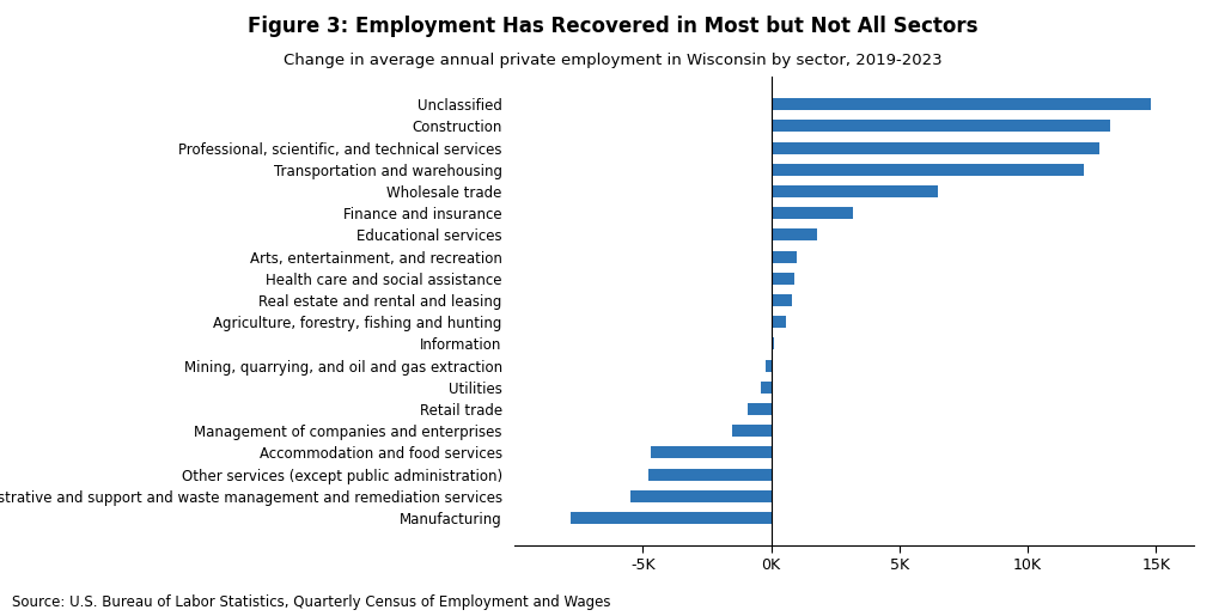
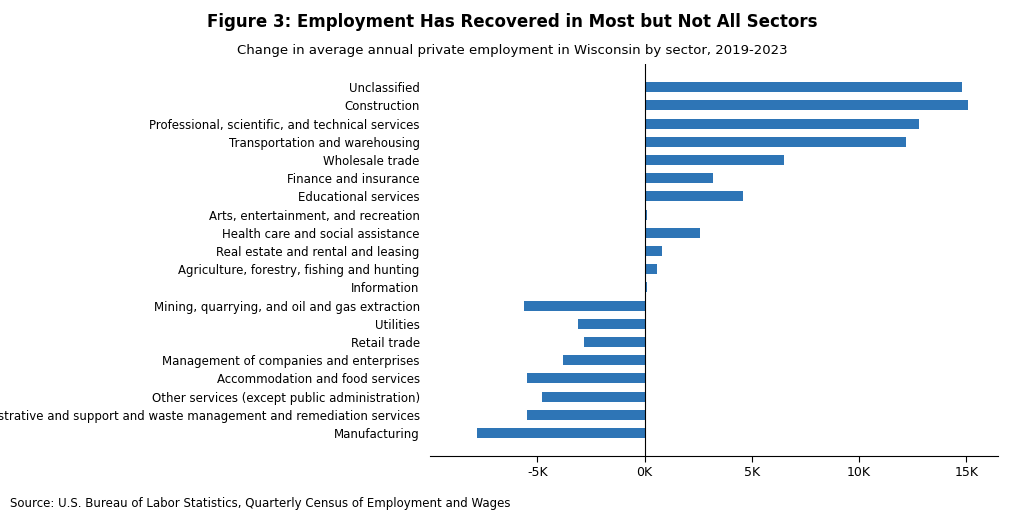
Construction: 13.2K -> 15.1K
Educational services: 1.8K -> 4.6K
Arts, entertainment, and recreation: 1.0K -> 0.1K
Health care and social assistance: 0.9K -> 2.6K
Mining, quarrying, and oil and gas extraction: -0.2K -> -5.6K
Utilities: -0.4K -> -3.1K
Retail trade: -0.9K -> -2.8K
Management of companies and enterprises: -1.5K -> -3.8K
Accommodation and food services: -4.7K -> -5.5K
